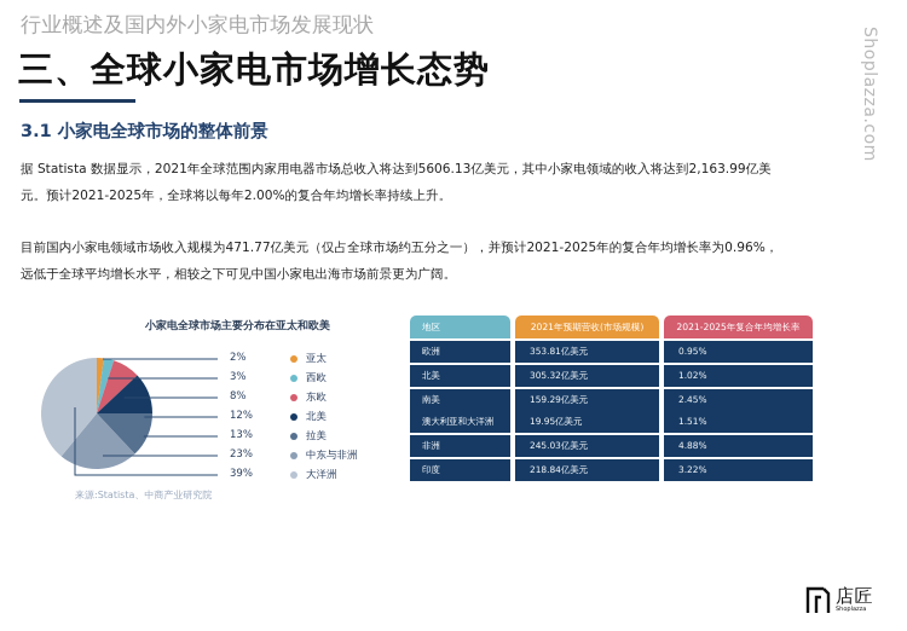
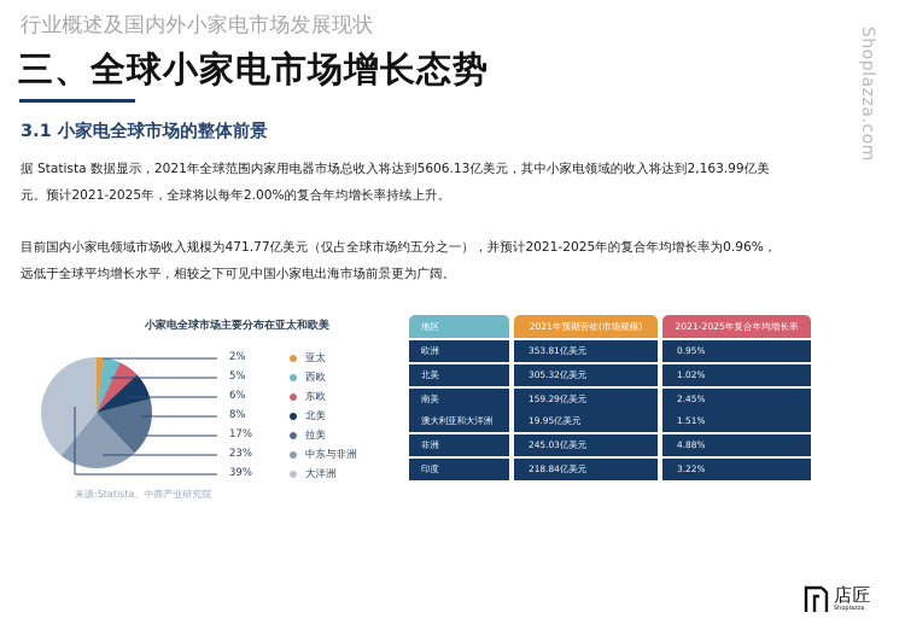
西欧: 3% -> 5%
东欧: 8% -> 6%
北美: 12% -> 8%
拉美: 13% -> 17%
